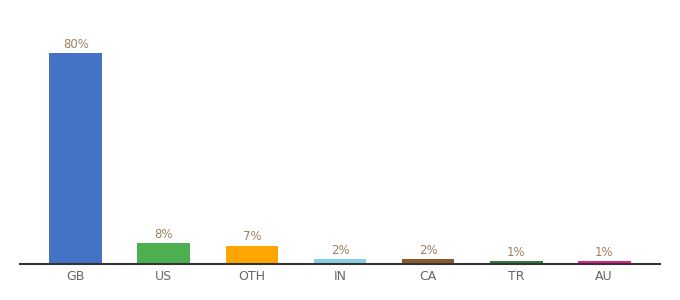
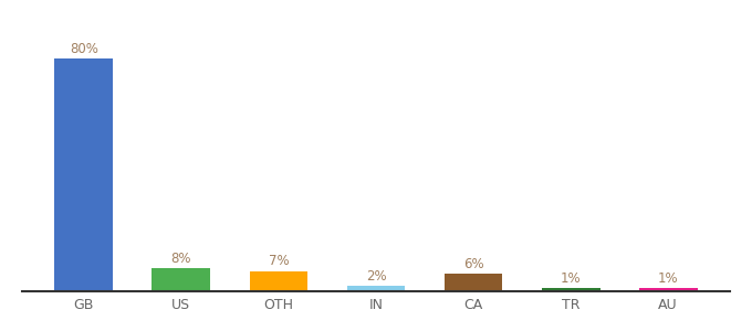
CA: 2% -> 6%
